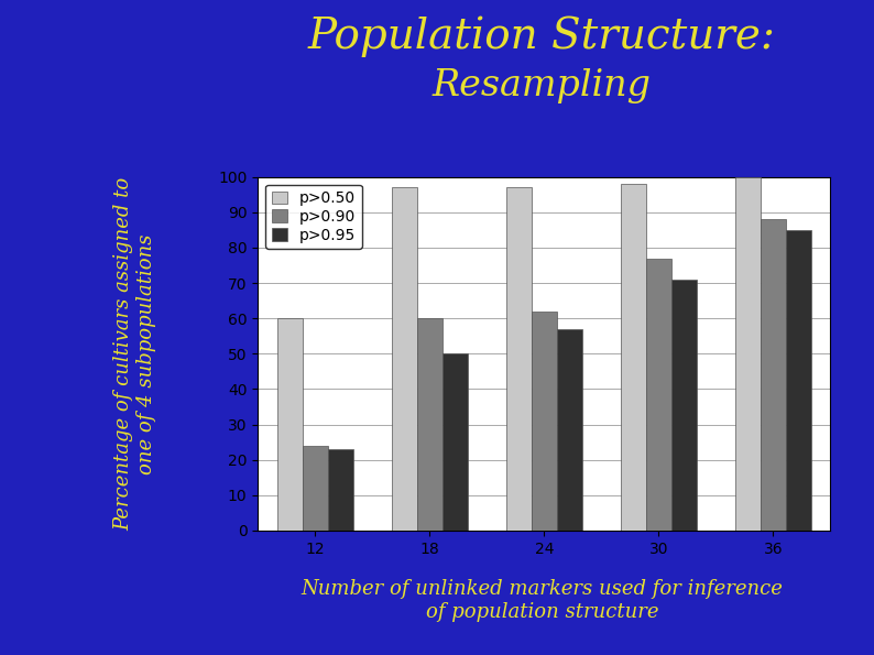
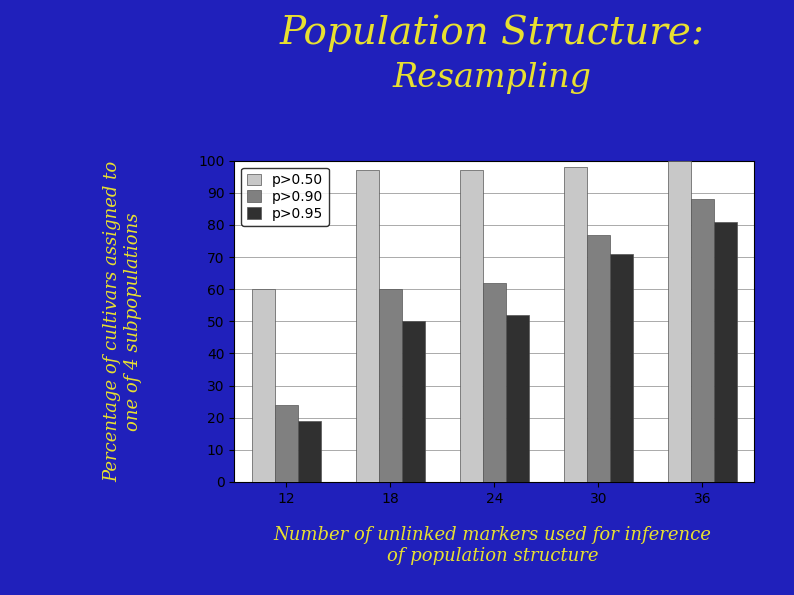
p>0.95/12: 23 -> 19
p>0.95/24: 57 -> 52
p>0.95/36: 85 -> 81
